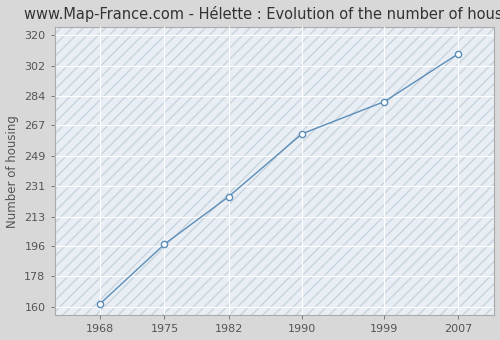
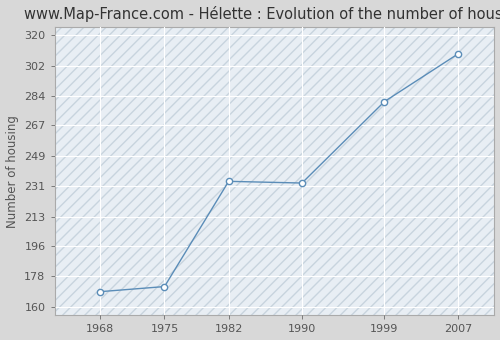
1968: 162 -> 169
1975: 197 -> 172
1982: 225 -> 234
1990: 262 -> 233
